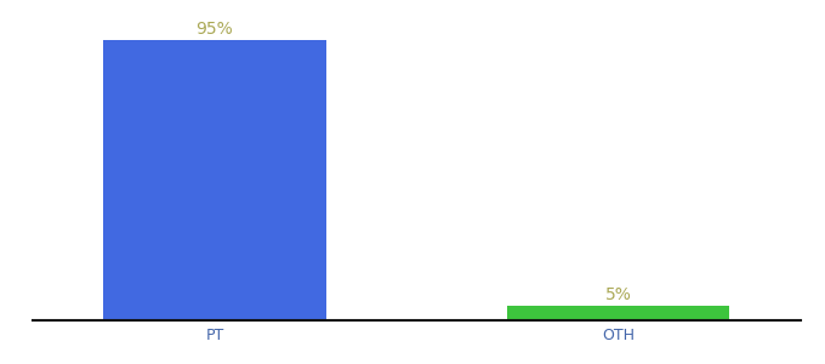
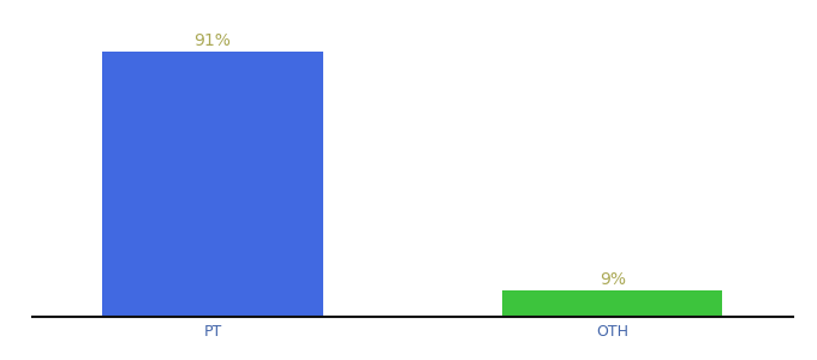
PT: 95% -> 91%
OTH: 5% -> 9%
